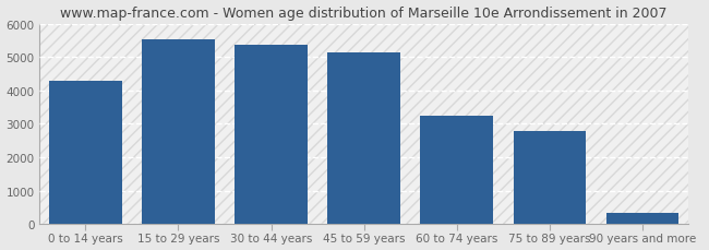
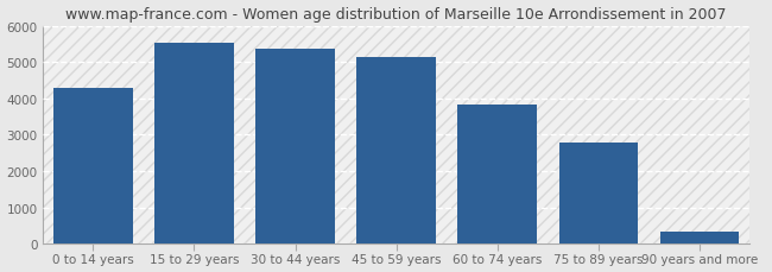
60 to 74 years: 3250 -> 3820
